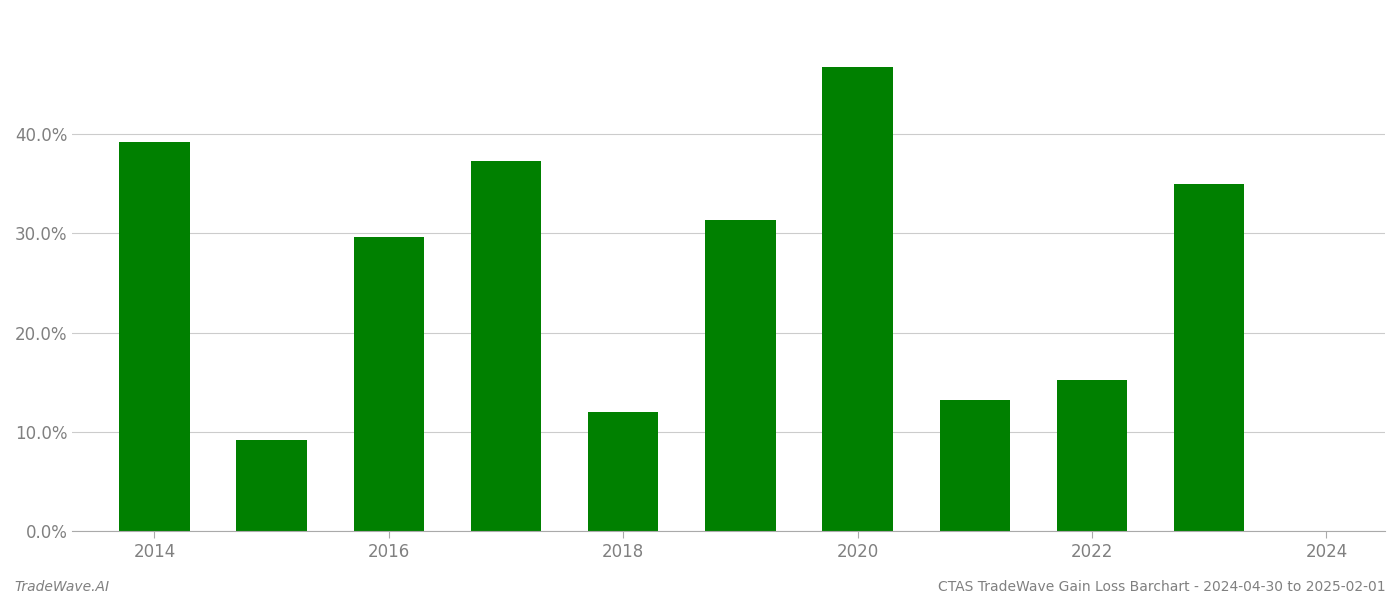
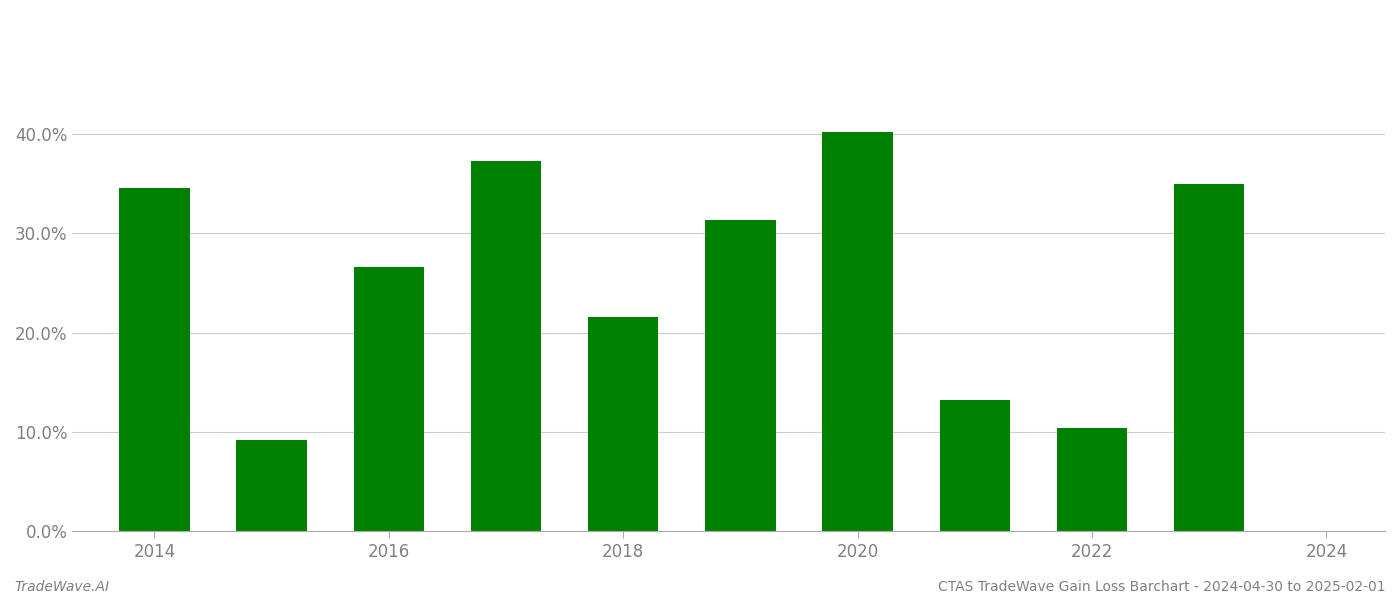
2014: 39.2% -> 34.6%
2016: 29.6% -> 26.6%
2018: 12.0% -> 21.6%
2020: 46.8% -> 40.2%
2022: 15.2% -> 10.4%
